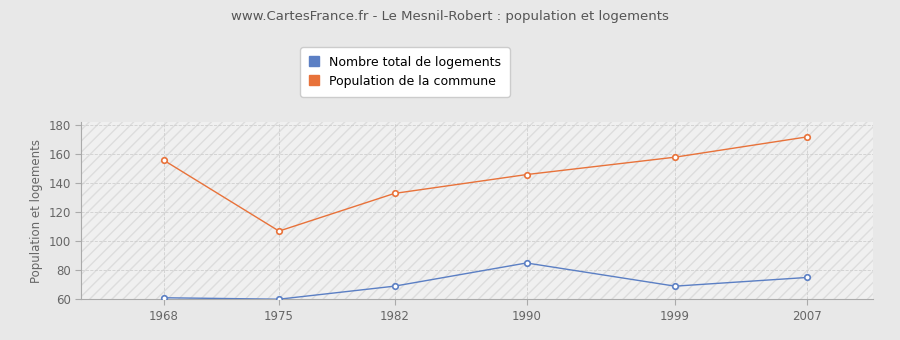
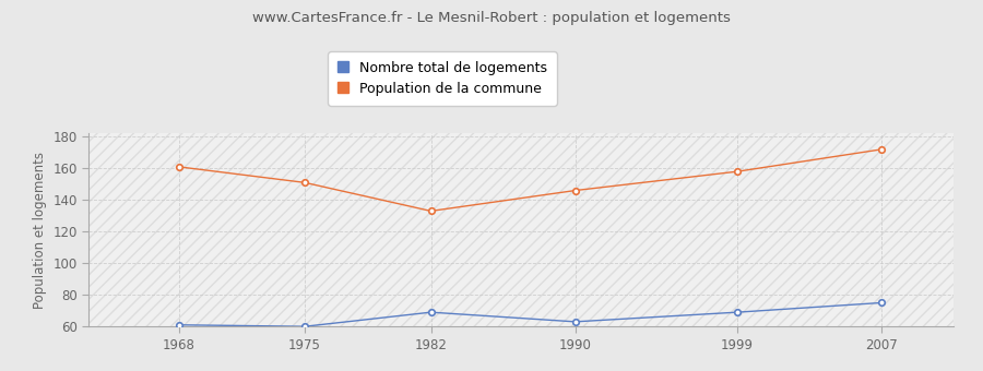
Population de la commune/1968: 156 -> 161
Population de la commune/1975: 107 -> 151
Nombre total de logements/1990: 85 -> 63
